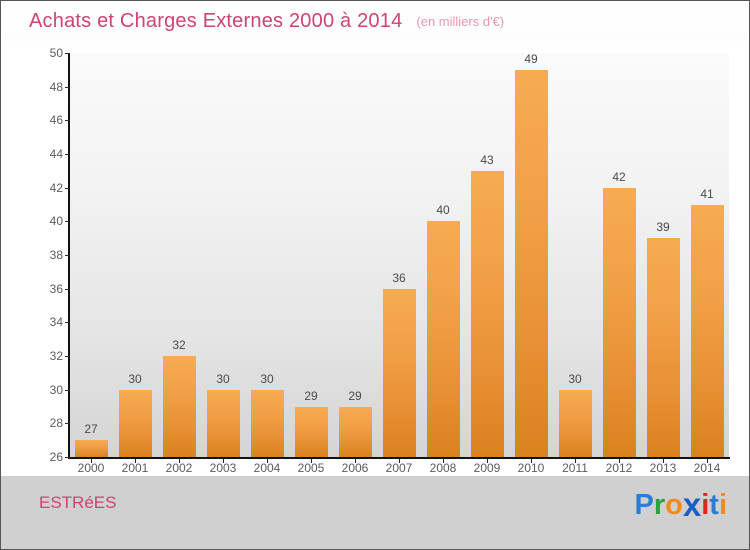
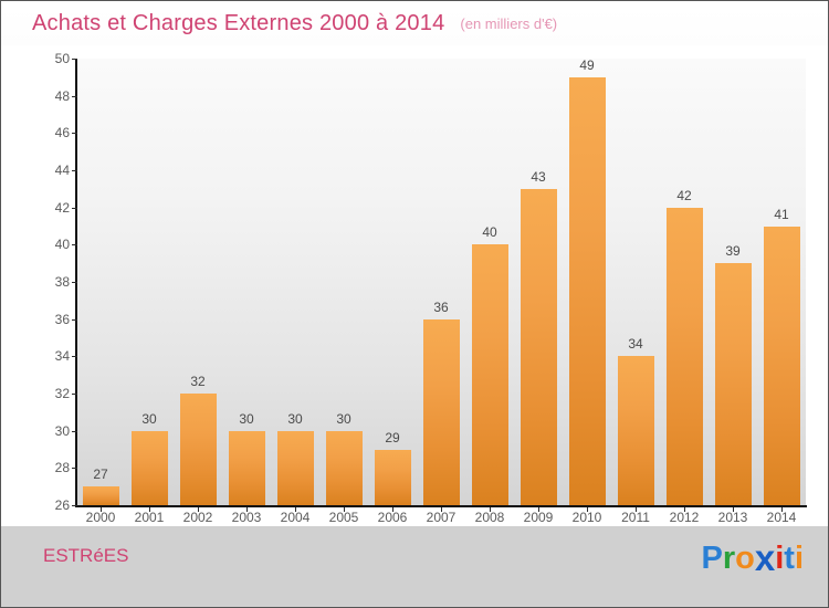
2005: 29 -> 30
2011: 30 -> 34
